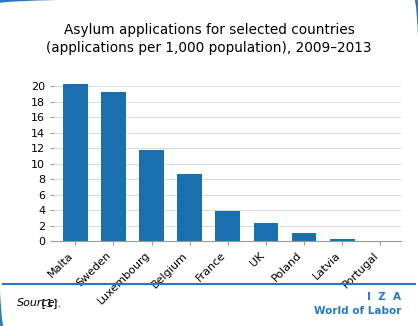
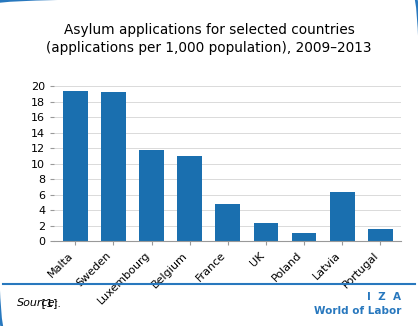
Malta: 20.2 -> 19.4
Belgium: 8.7 -> 11.0
France: 3.9 -> 4.8
Latvia: 0.3 -> 6.4
Portugal: 0.1 -> 1.6
